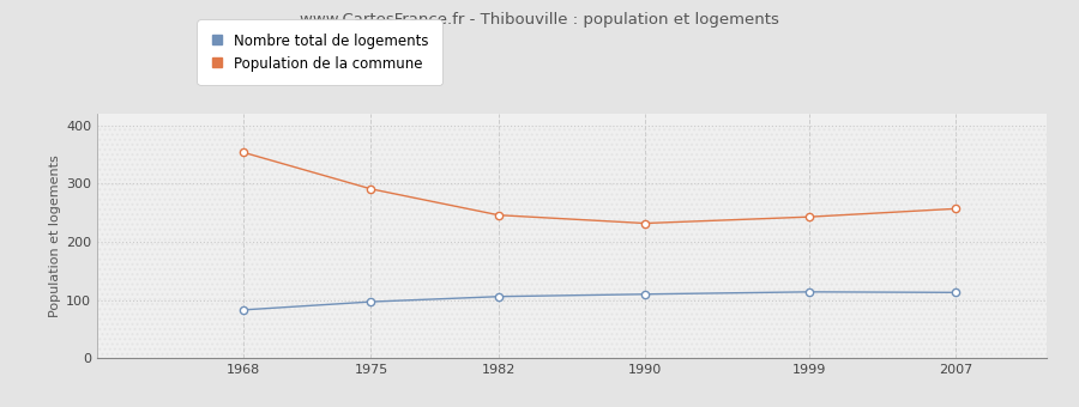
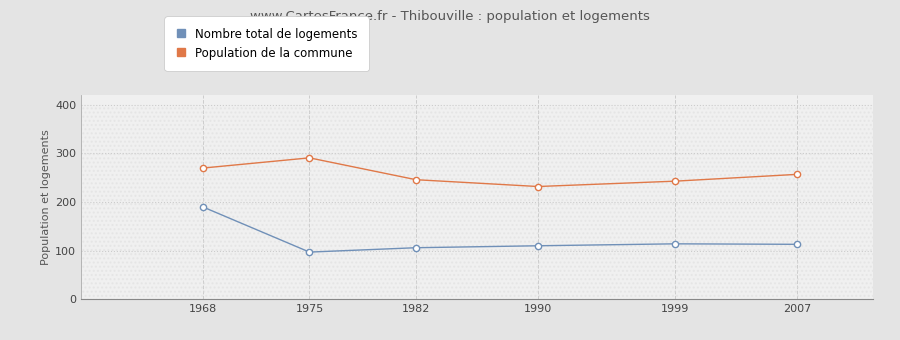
Nombre total de logements/1968: 83 -> 190
Population de la commune/1968: 354 -> 270
